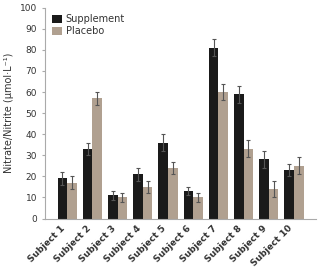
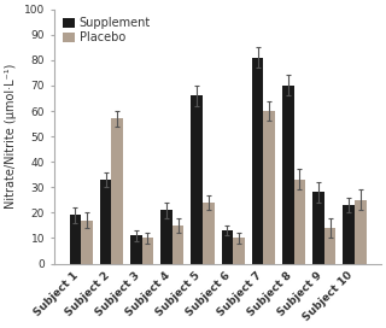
Supplement/Subject 5: 36 -> 66
Supplement/Subject 8: 59 -> 70
